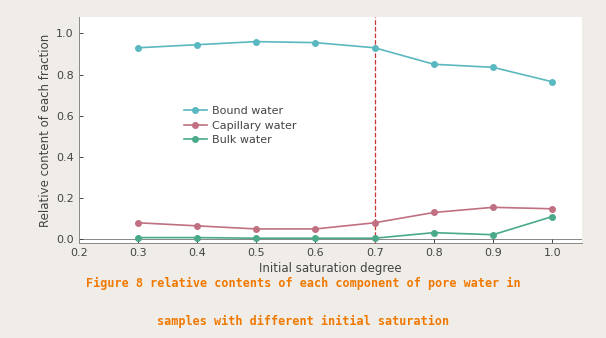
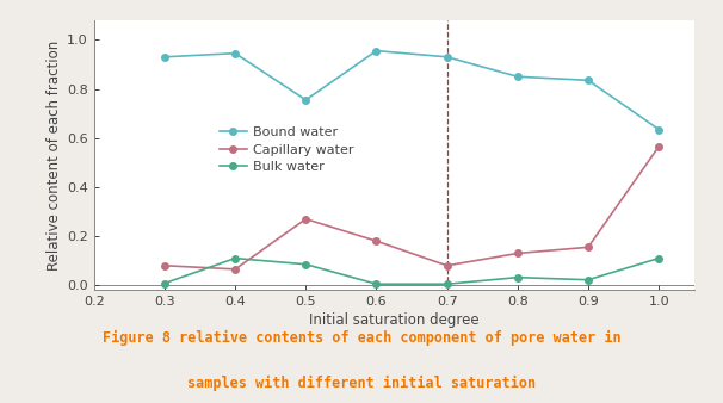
Bulk water/0.4: 0.008 -> 0.110
Bound water/0.5: 0.960 -> 0.755
Capillary water/0.5: 0.050 -> 0.270
Bulk water/0.5: 0.005 -> 0.085
Capillary water/0.6: 0.050 -> 0.180
Bound water/1.0: 0.765 -> 0.635
Capillary water/1.0: 0.148 -> 0.565
